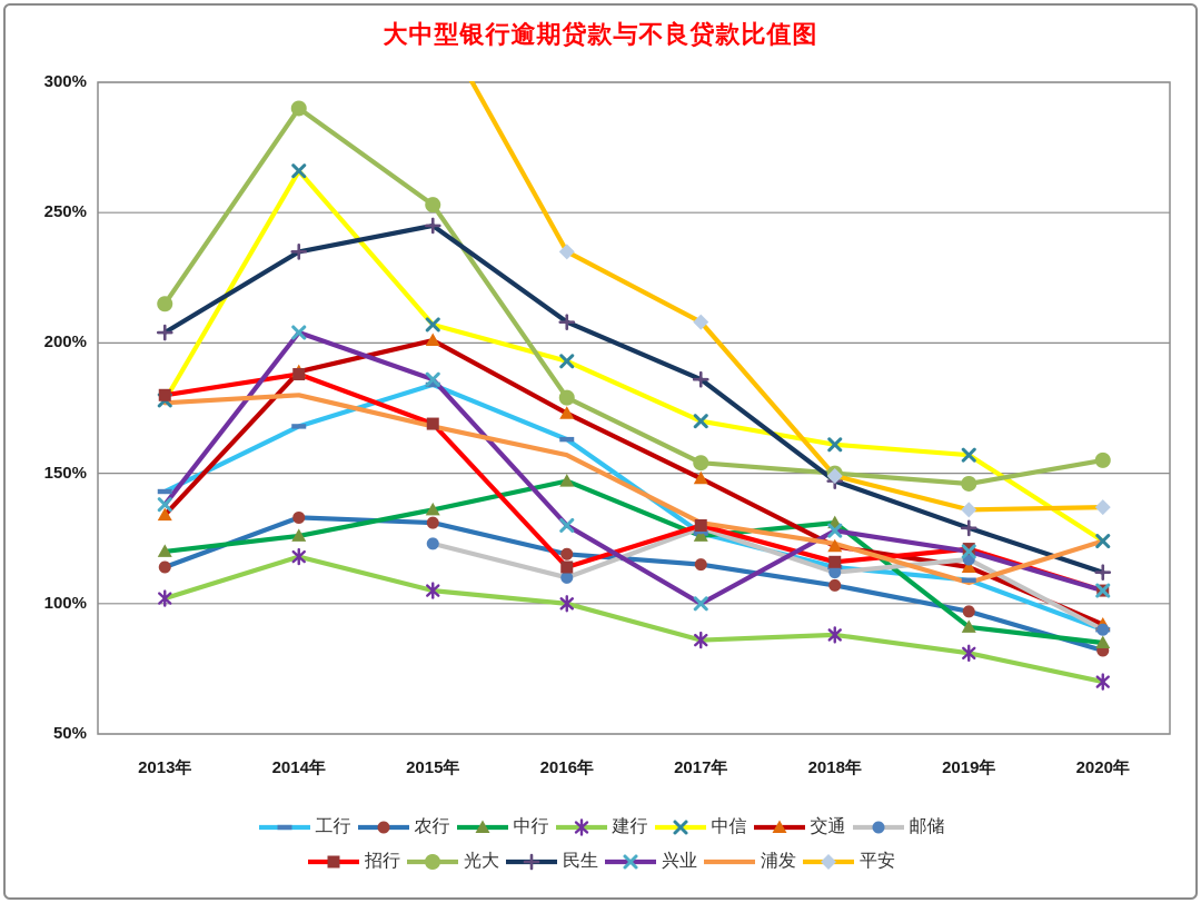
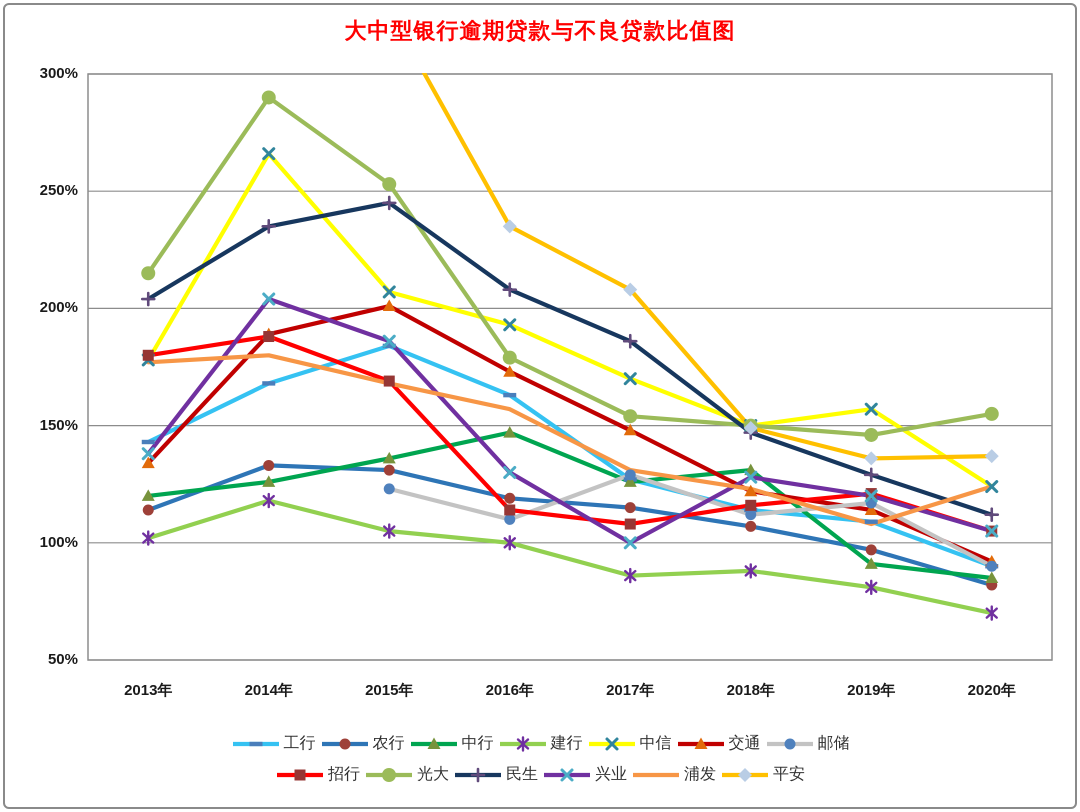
招行/2017年: 130% -> 108%
中信/2018年: 161% -> 150%
